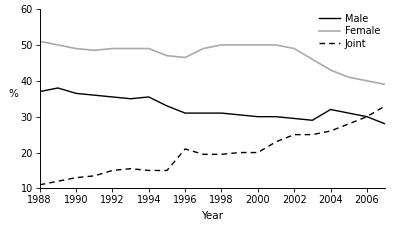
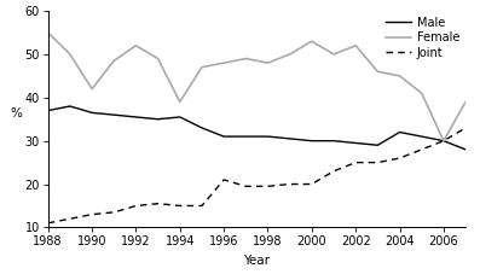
Female/1988: 51.0 -> 55.0
Female/1990: 49.0 -> 42.0
Female/1992: 49.0 -> 52.0
Female/1994: 49.0 -> 39.0
Female/1996: 46.5 -> 48.0
Female/1998: 50.0 -> 48.0
Female/2000: 50.0 -> 53.0
Female/2002: 49.0 -> 52.0
Female/2004: 43.0 -> 45.0
Female/2006: 40.0 -> 30.0
